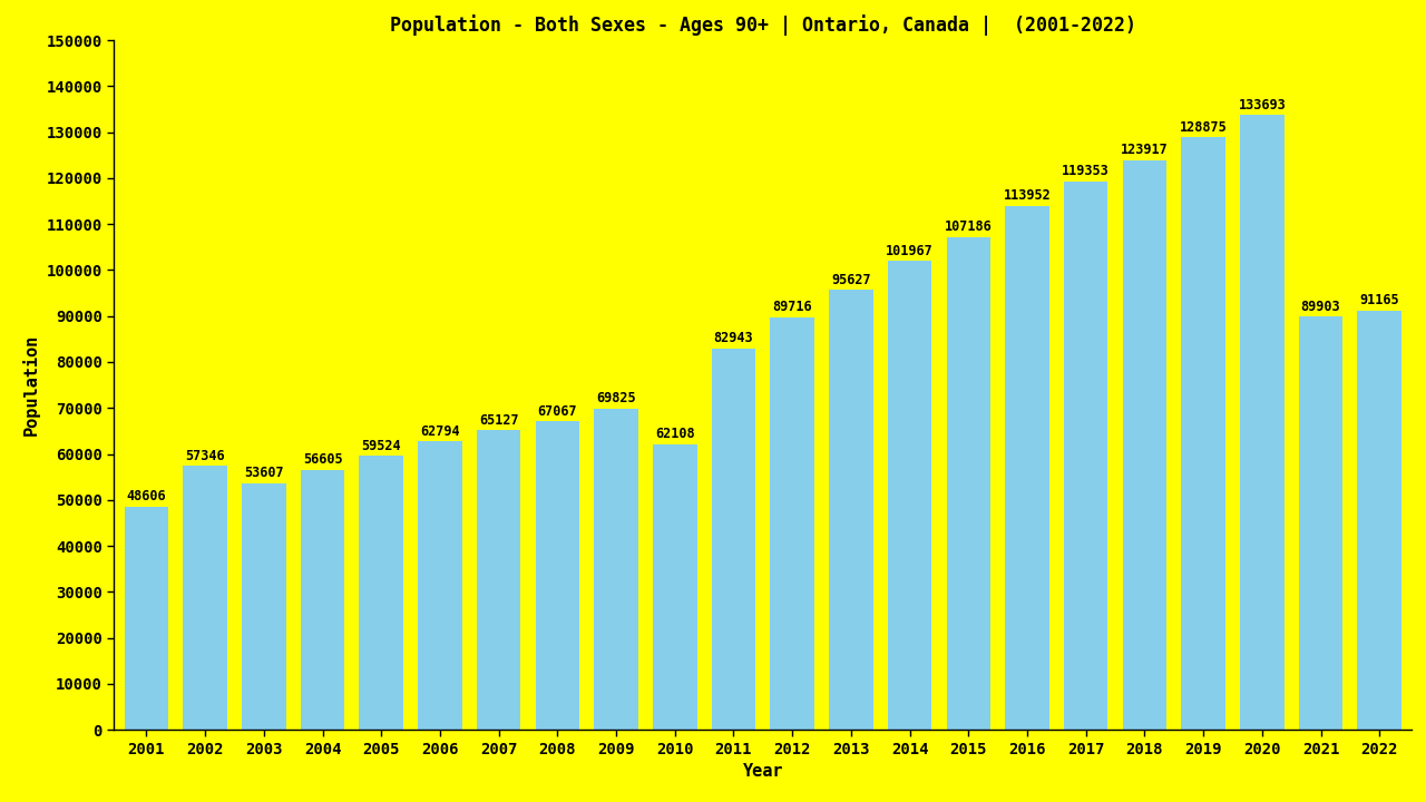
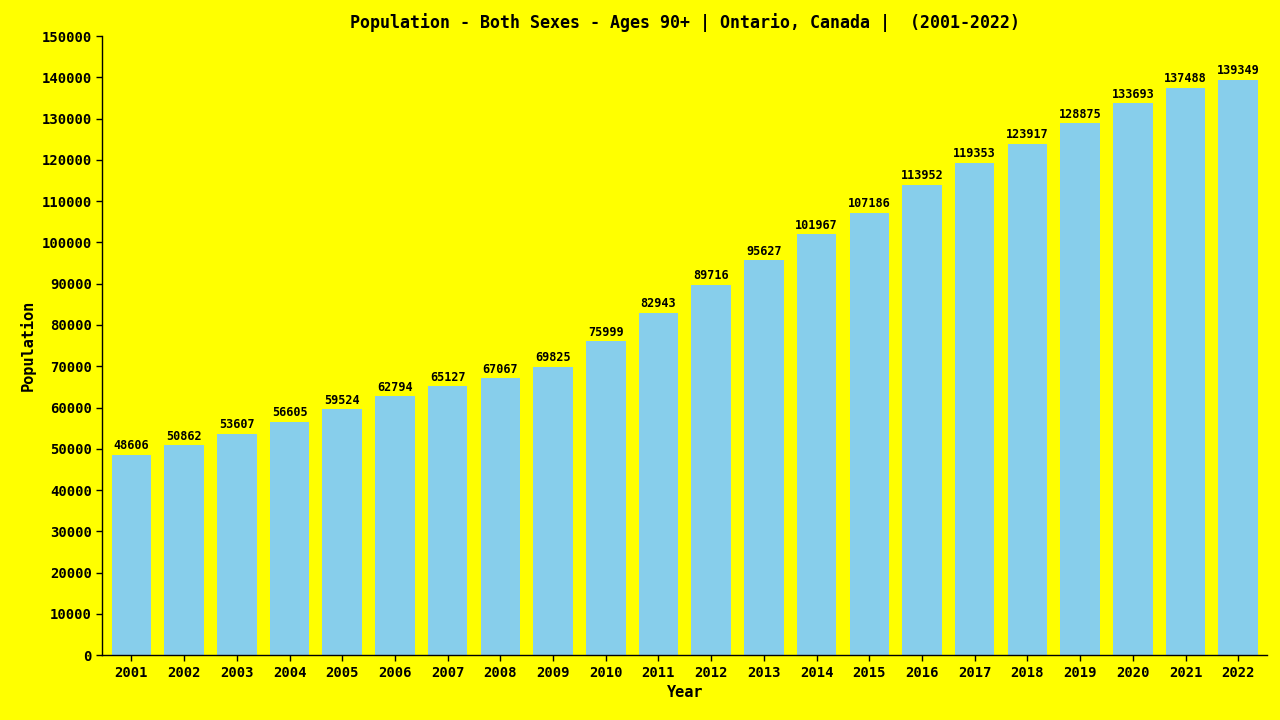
2002: 57346 -> 50862
2010: 62108 -> 75999
2021: 89903 -> 137488
2022: 91165 -> 139349
